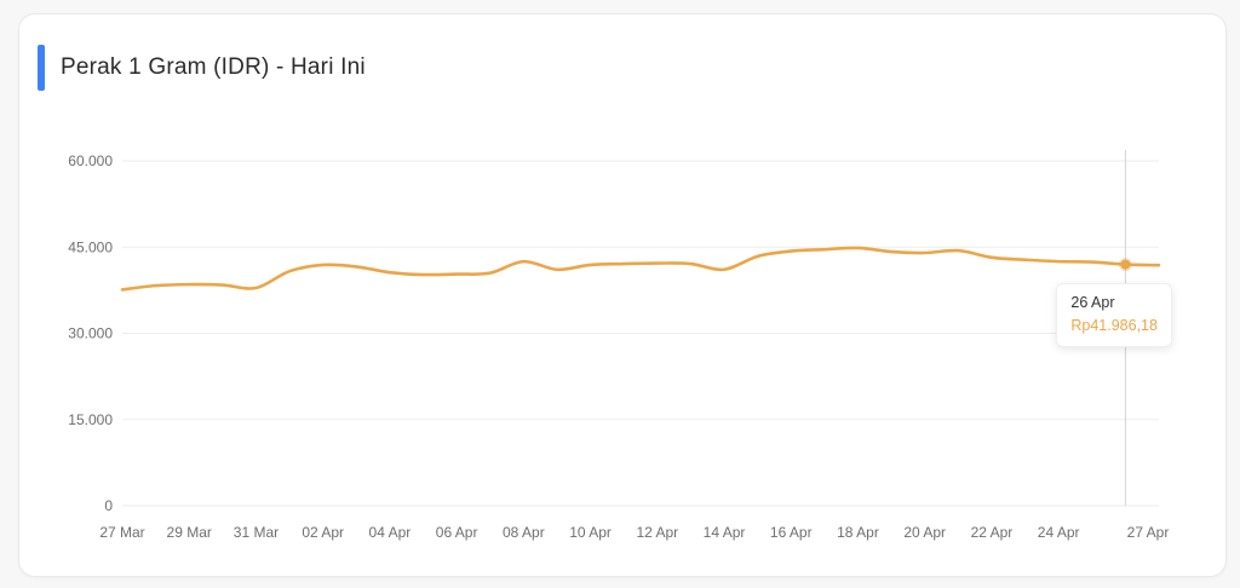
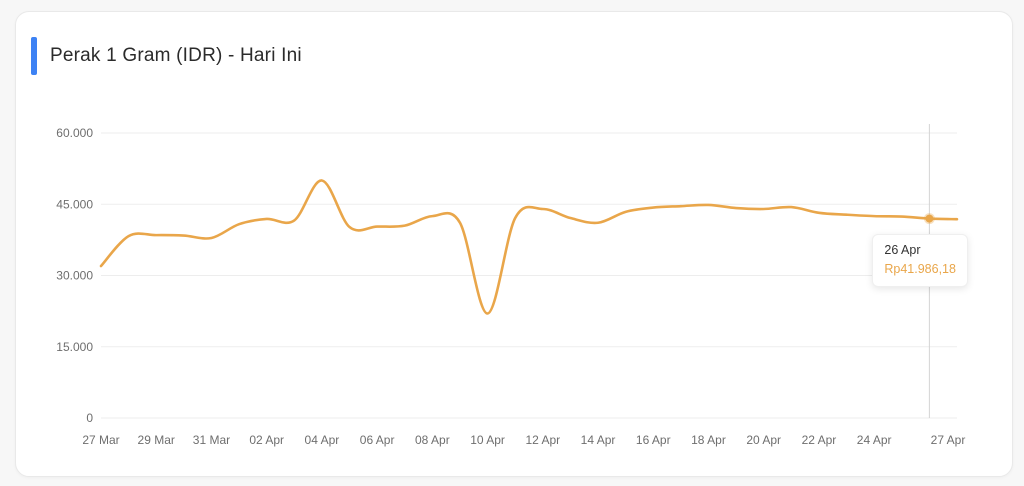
27 Mar: 38000 -> 32000
04 Apr: 41000 -> 50000
10 Apr: 42000 -> 22000
12 Apr: 42000 -> 44000
